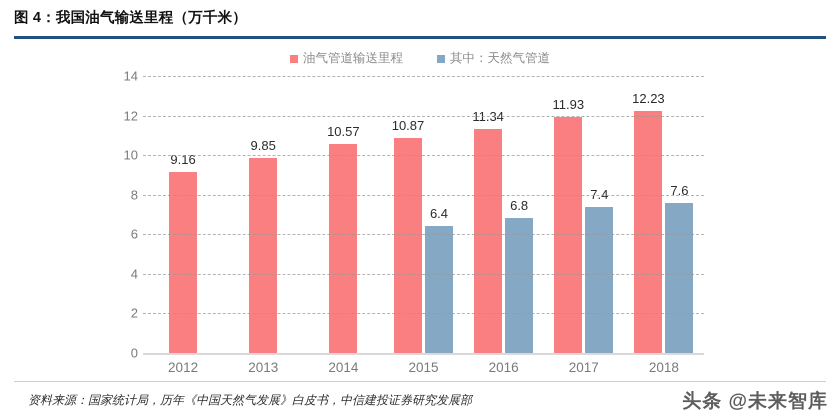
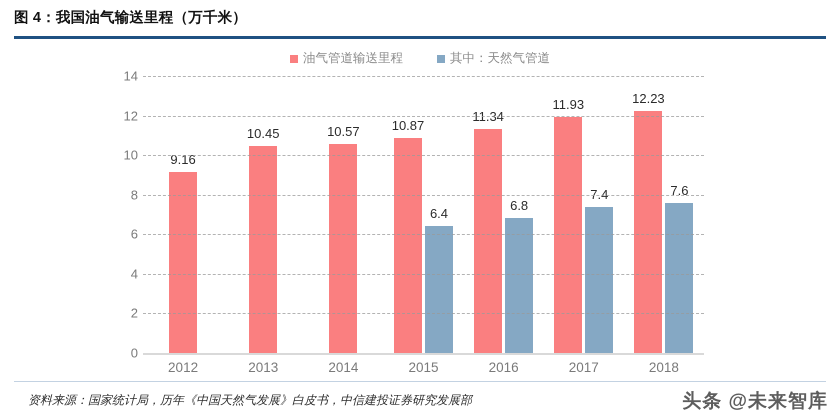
油气管道输送里程/2013: 9.85 -> 10.45
